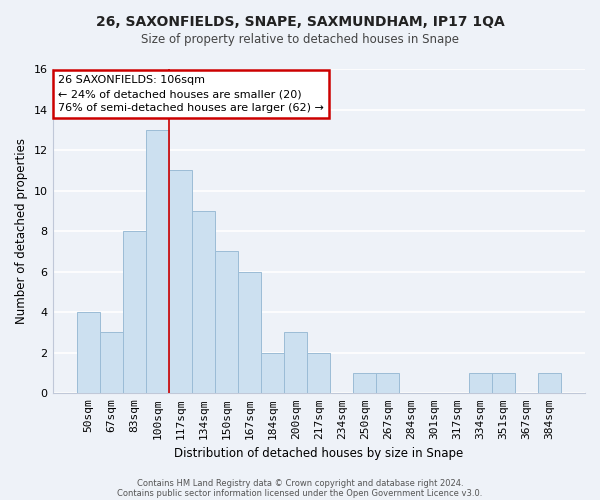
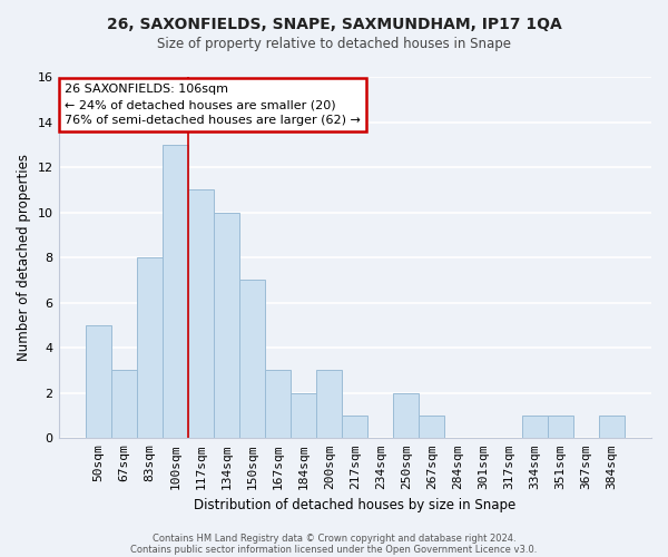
50sqm: 4 -> 5
134sqm: 9 -> 10
167sqm: 6 -> 3
217sqm: 2 -> 1
250sqm: 1 -> 2
